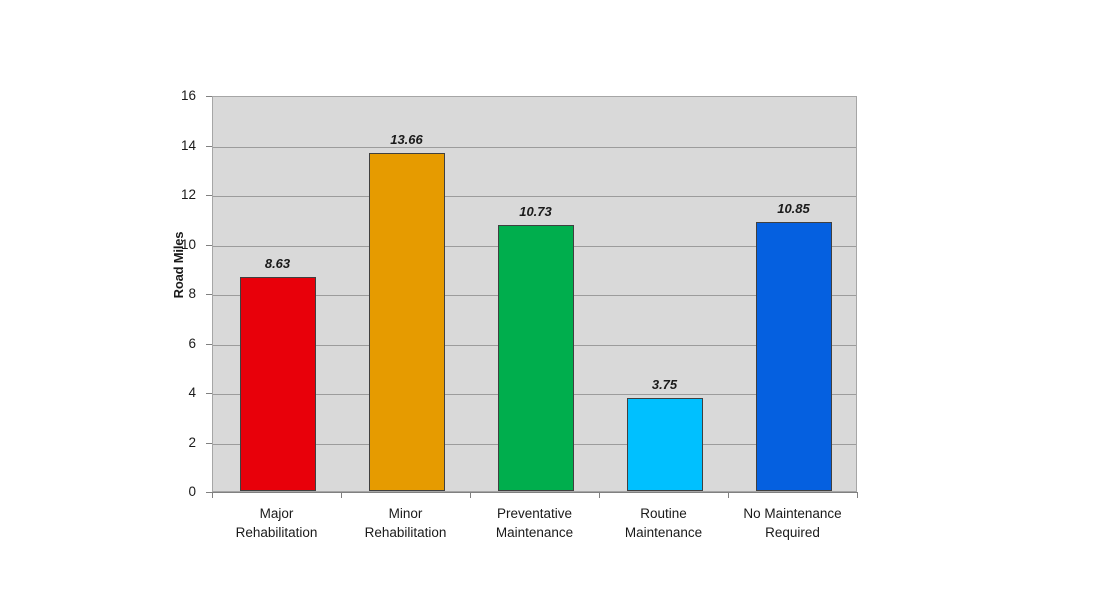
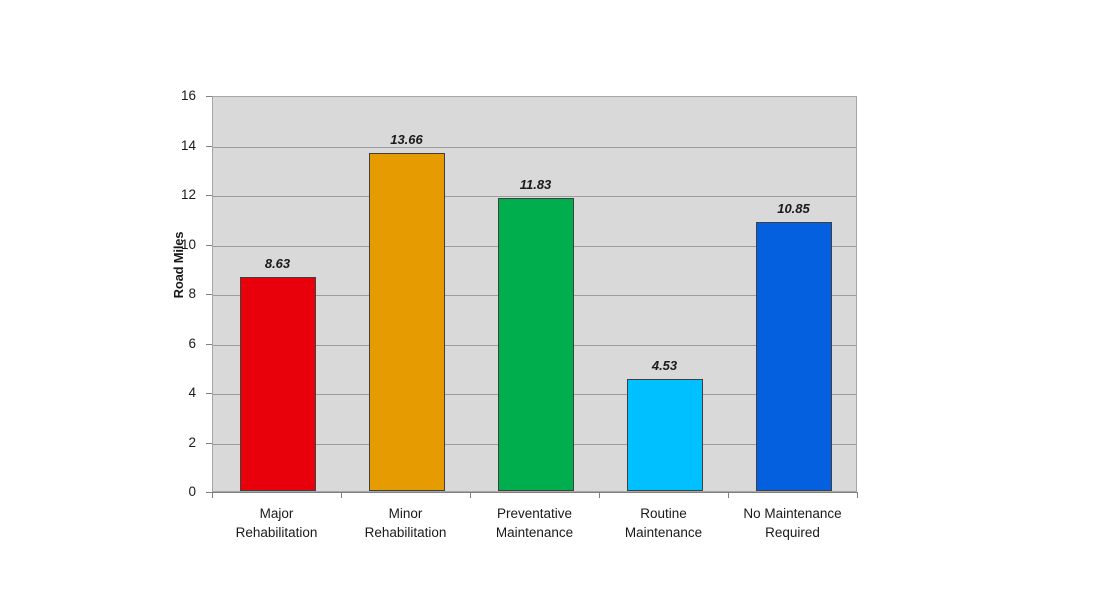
Preventative Maintenance: 10.73 -> 11.83
Routine Maintenance: 3.75 -> 4.53
